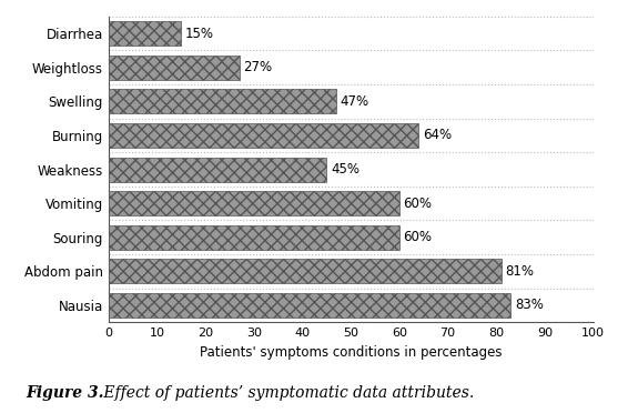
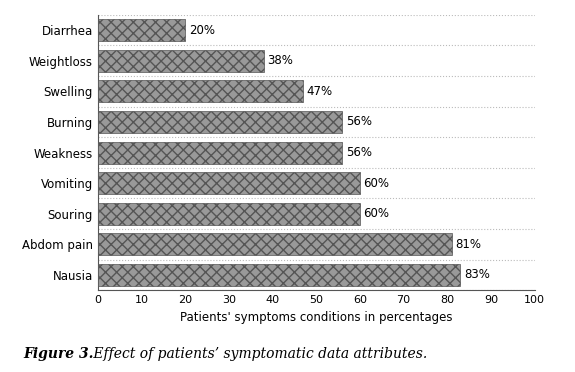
Diarrhea: 15% -> 20%
Weightloss: 27% -> 38%
Burning: 64% -> 56%
Weakness: 45% -> 56%
